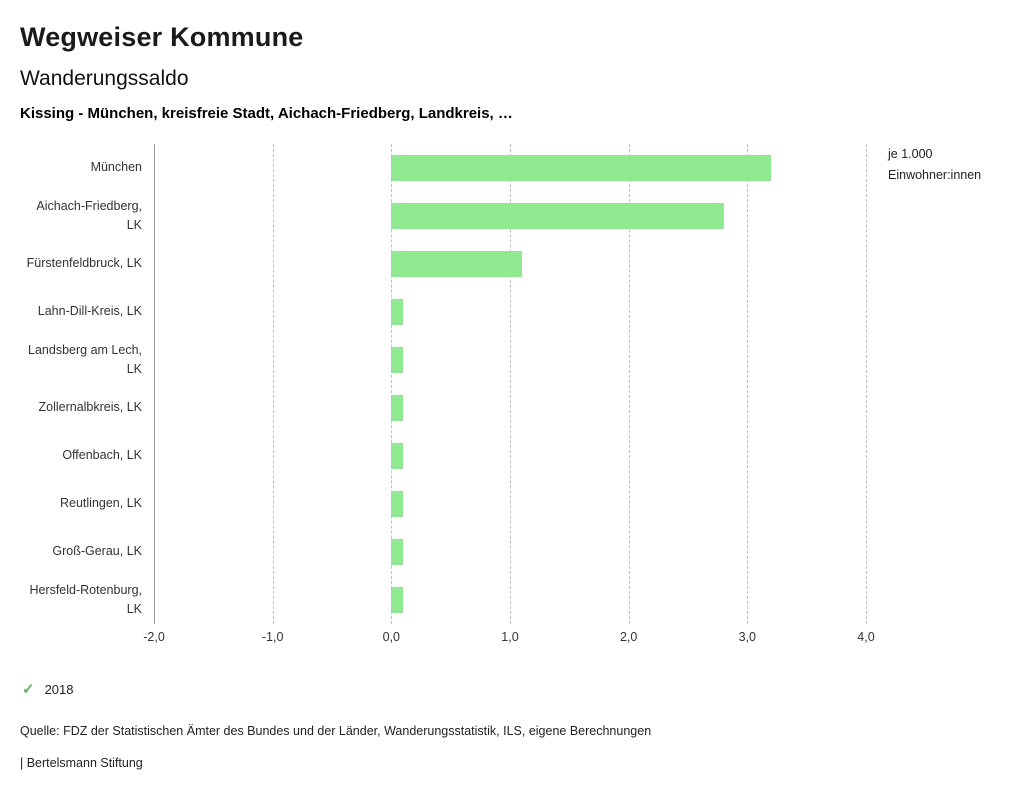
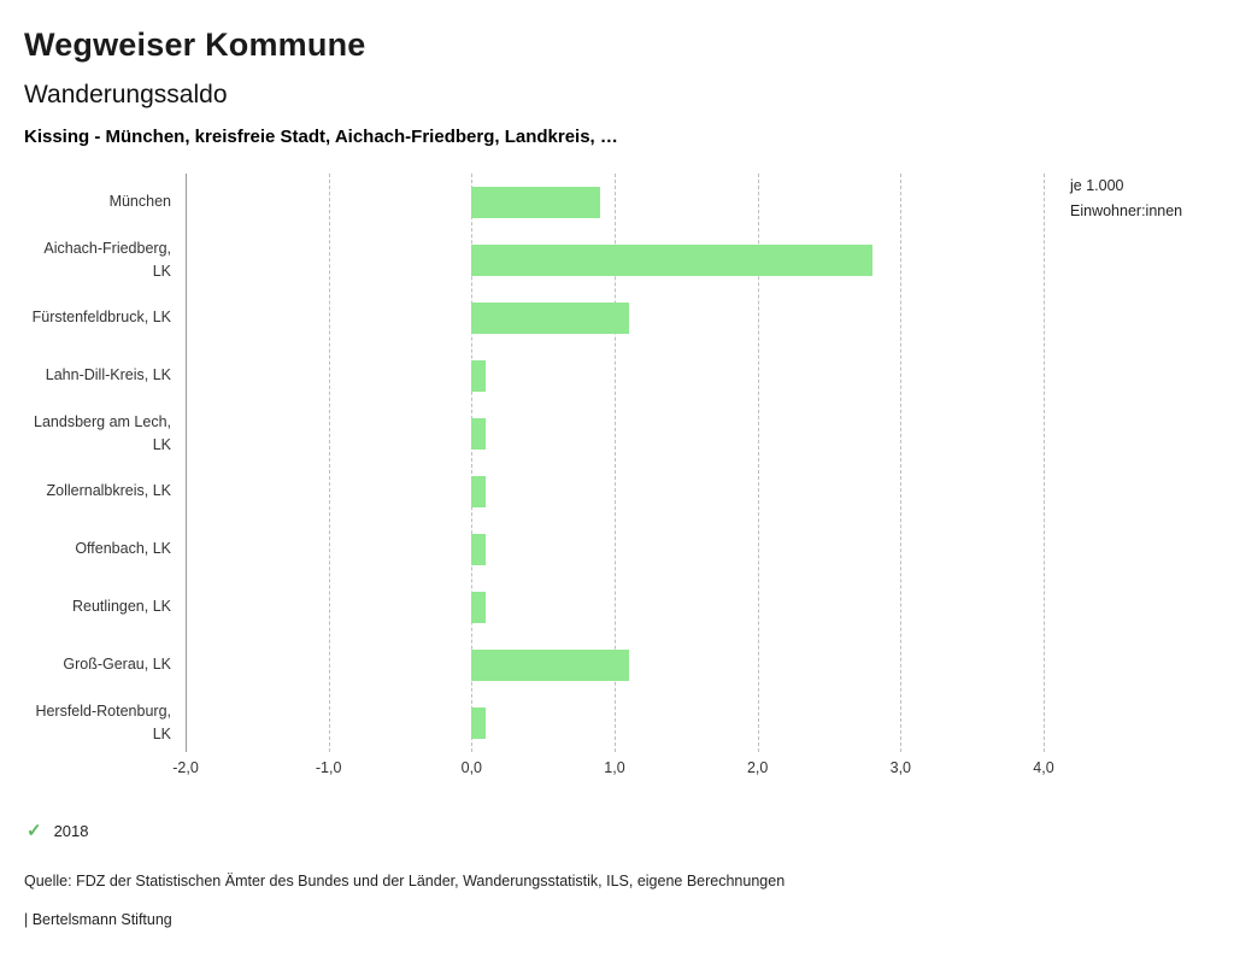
München: 3,2 -> 0,9
Groß-Gerau, LK: 0,1 -> 1,1
